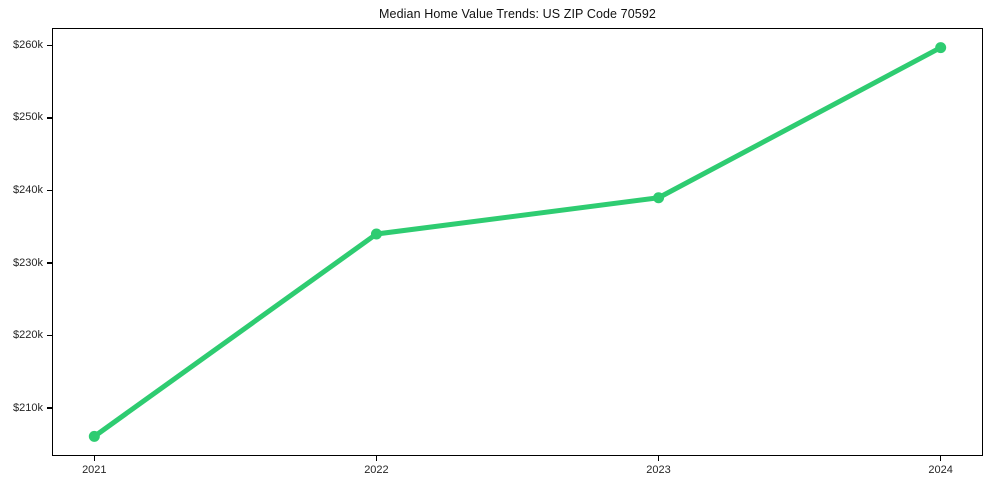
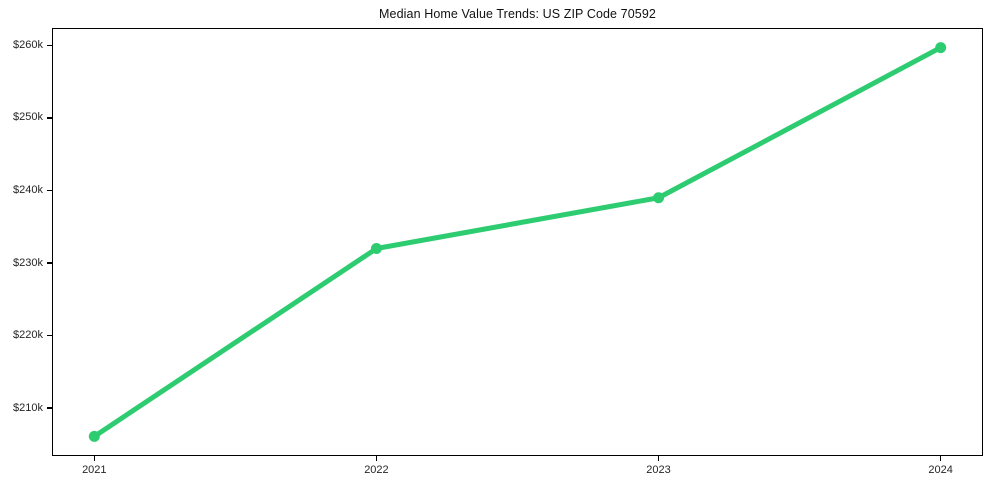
2022: $234k -> $232k
